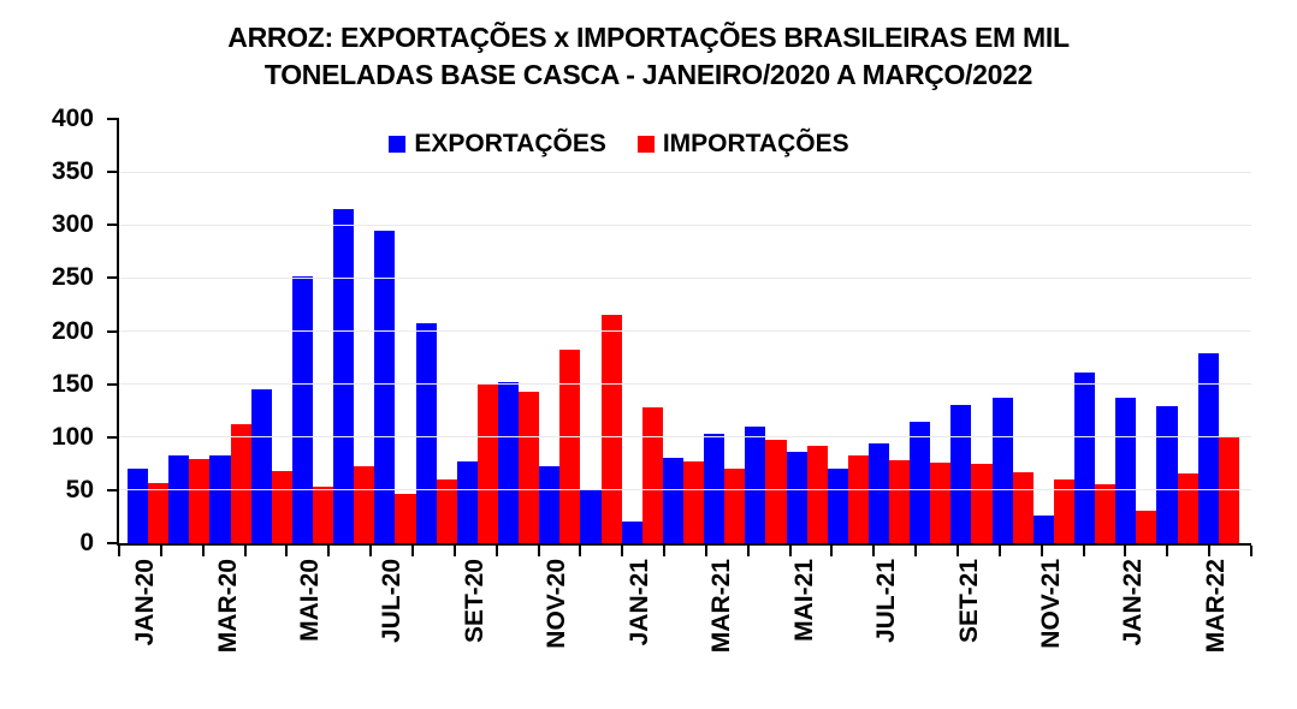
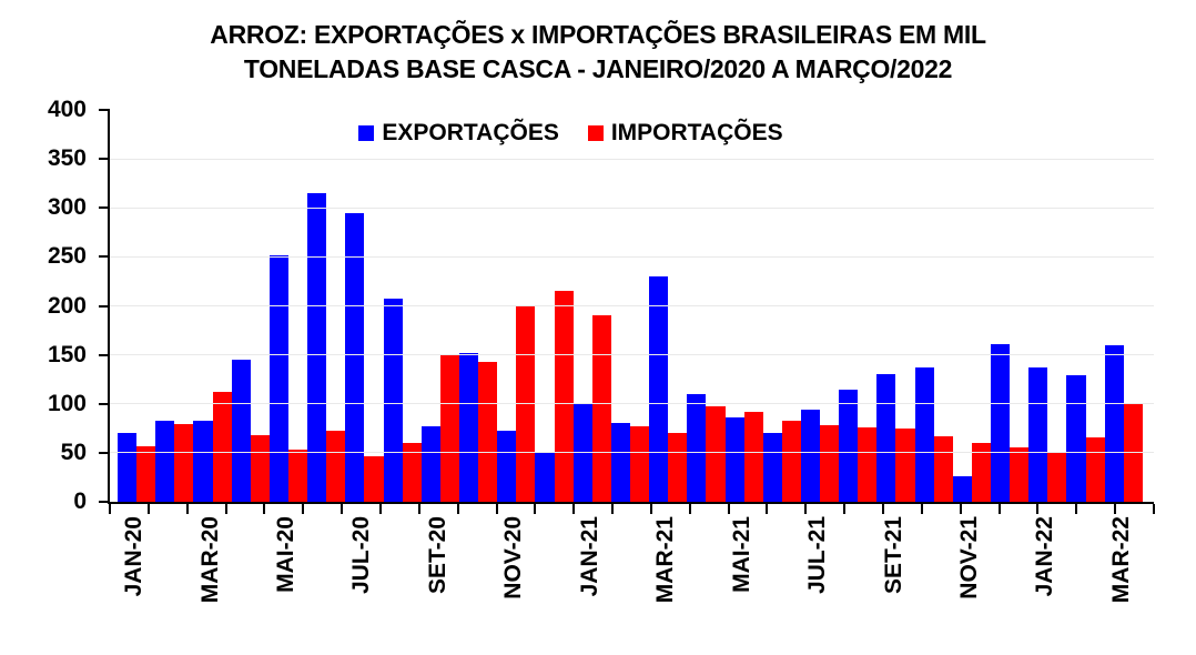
IMPORTAÇÕES/NOV-20: 180 -> 200
EXPORTAÇÕES/JAN-21: 20 -> 100
IMPORTAÇÕES/JAN-21: 130 -> 190
EXPORTAÇÕES/MAR-21: 100 -> 230
IMPORTAÇÕES/JAN-22: 30 -> 50
EXPORTAÇÕES/MAR-22: 180 -> 160
